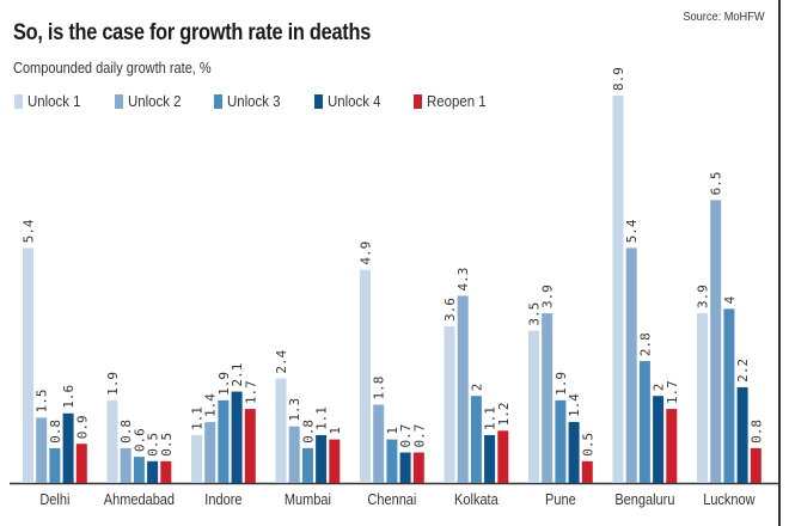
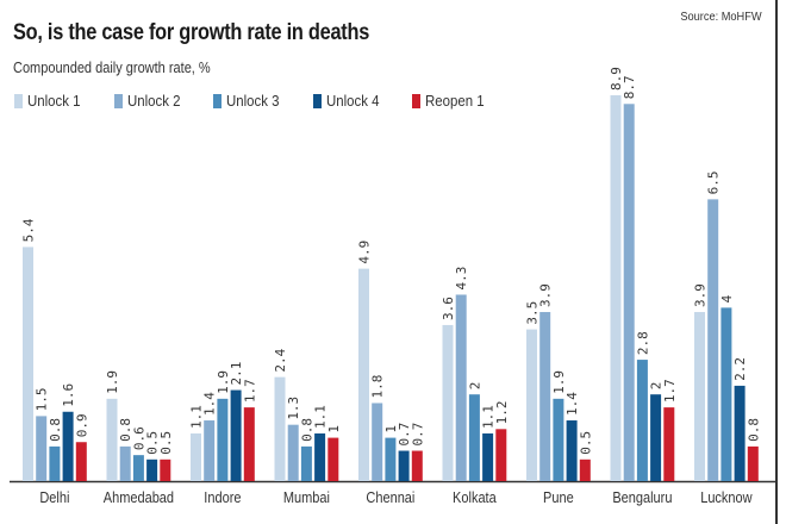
Unlock 2/Bengaluru: 5.4 -> 8.7
